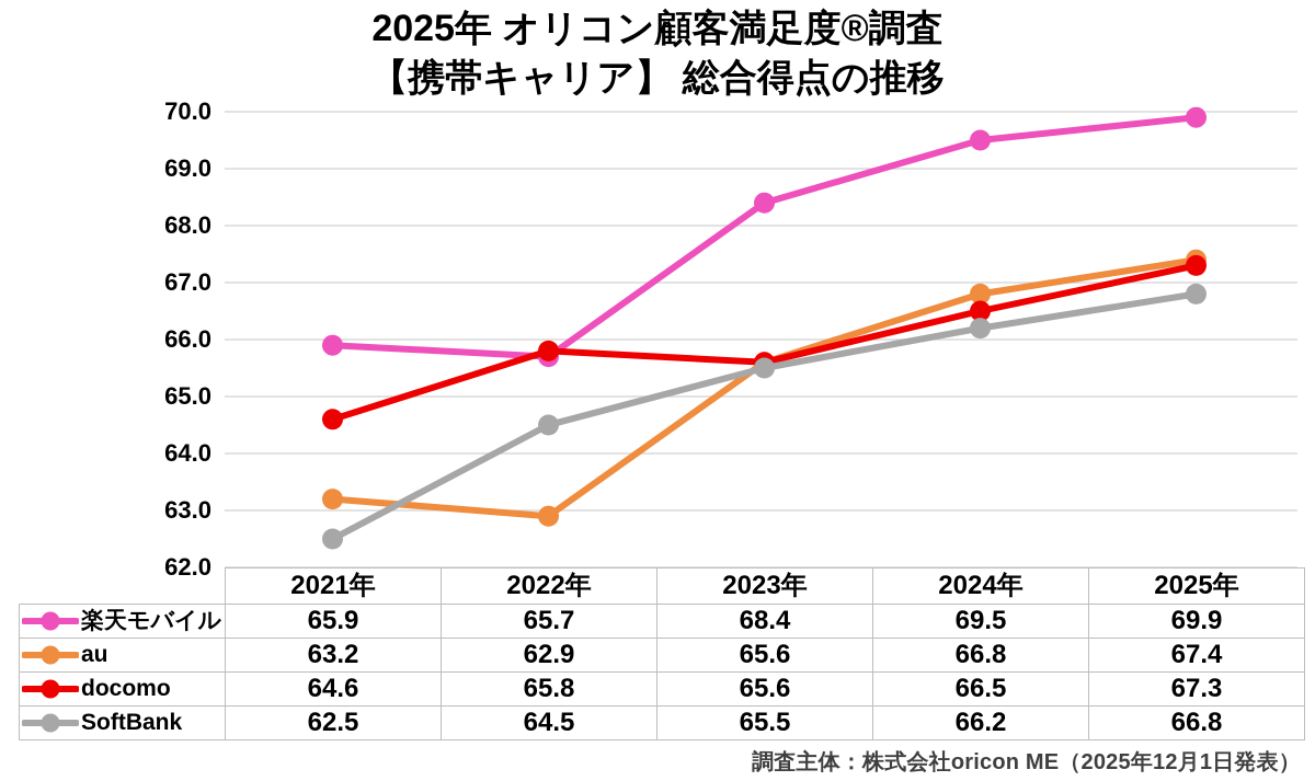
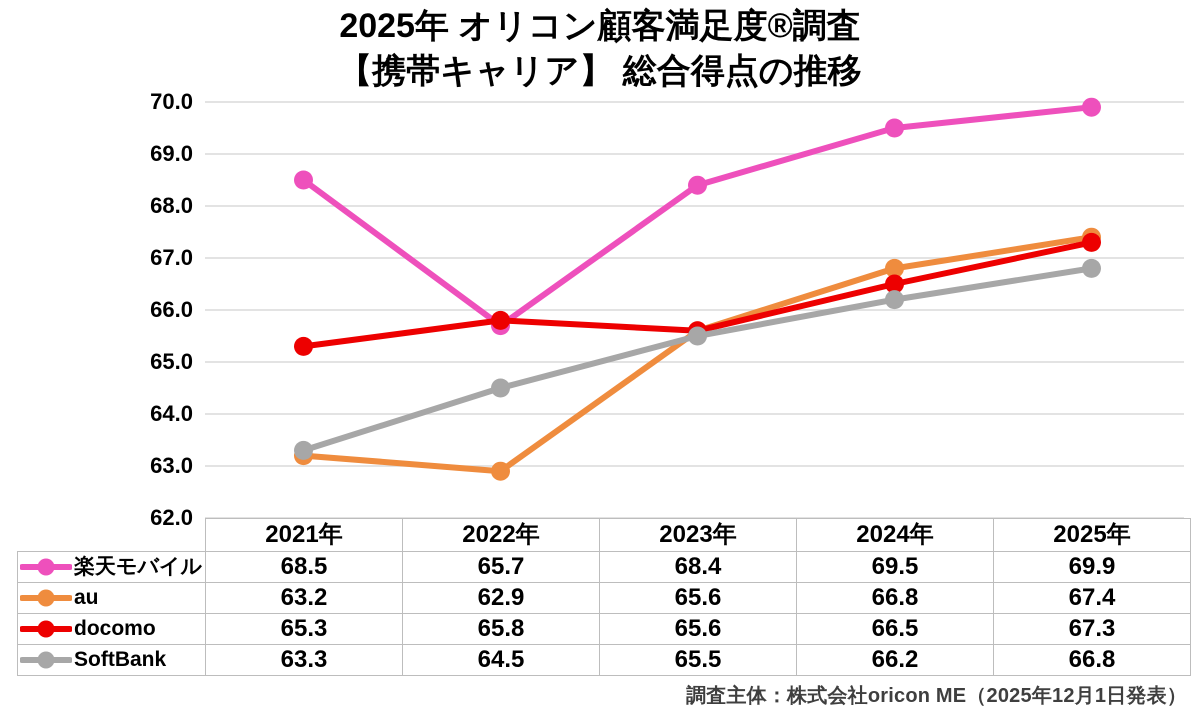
楽天モバイル/2021年: 65.9 -> 68.5
docomo/2021年: 64.6 -> 65.3
SoftBank/2021年: 62.5 -> 63.3
